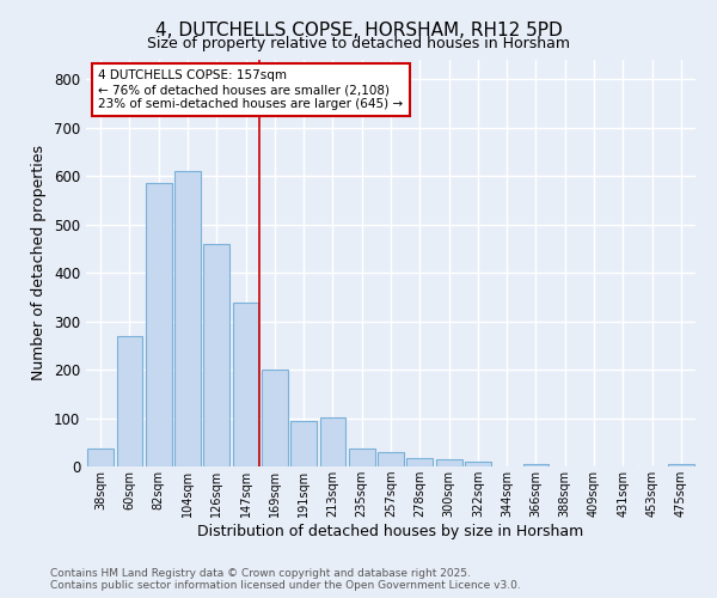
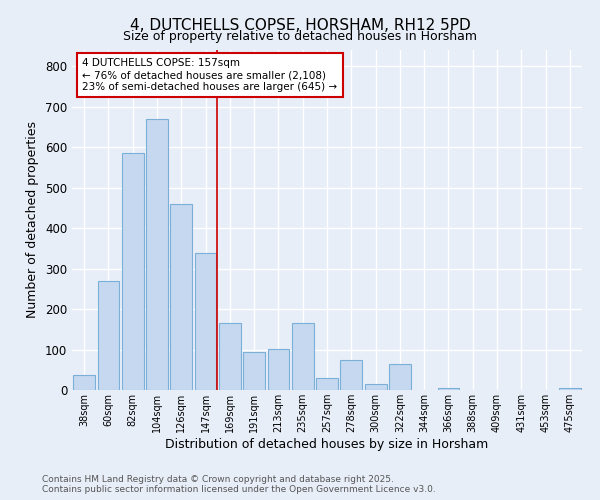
104sqm: 610 -> 670
169sqm: 200 -> 165
235sqm: 38 -> 165
278sqm: 17 -> 75
322sqm: 10 -> 65
